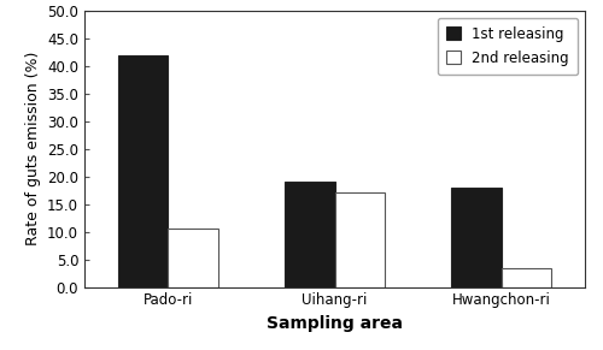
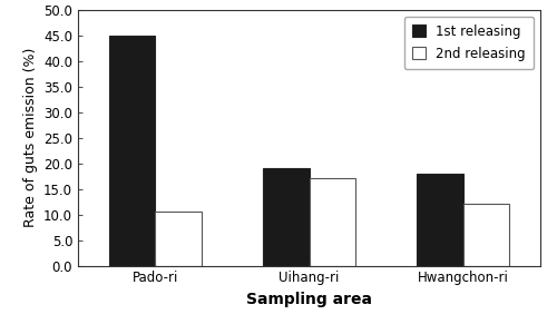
1st releasing/Pado-ri: 42 -> 45
2nd releasing/Hwangchon-ri: 3.5 -> 12.0
